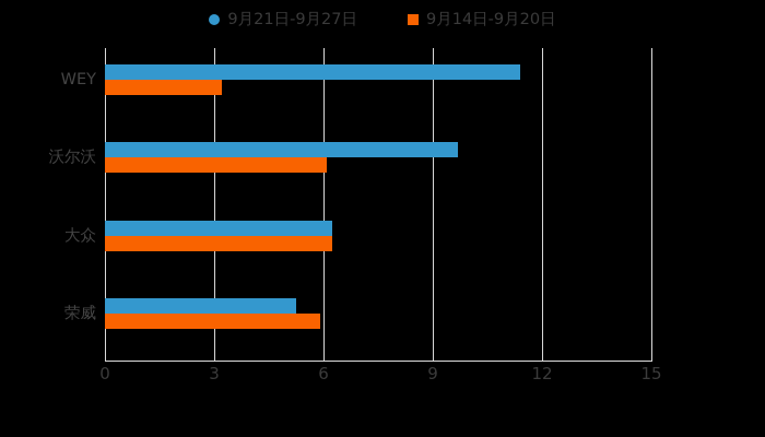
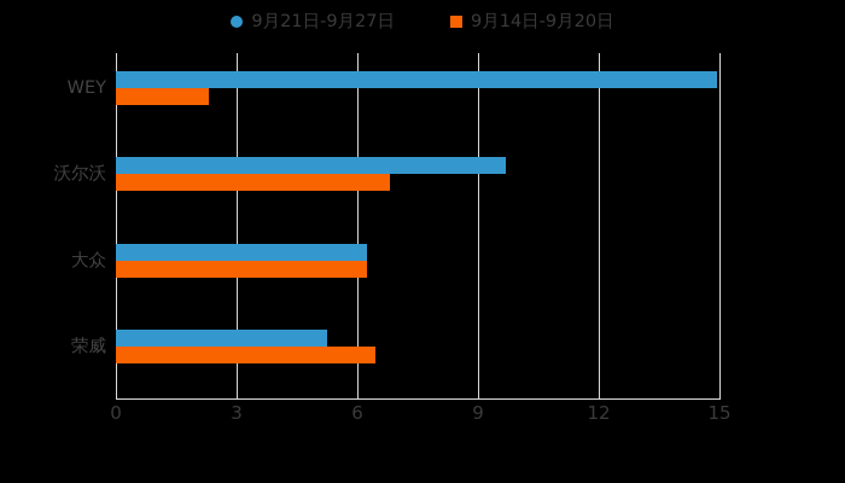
9月21日-9月27日/WEY: 11.4 -> 14.9
9月14日-9月20日/WEY: 3.2 -> 2.3
9月14日-9月20日/沃尔沃: 6.1 -> 6.8
9月14日-9月20日/荣威: 5.9 -> 6.5
